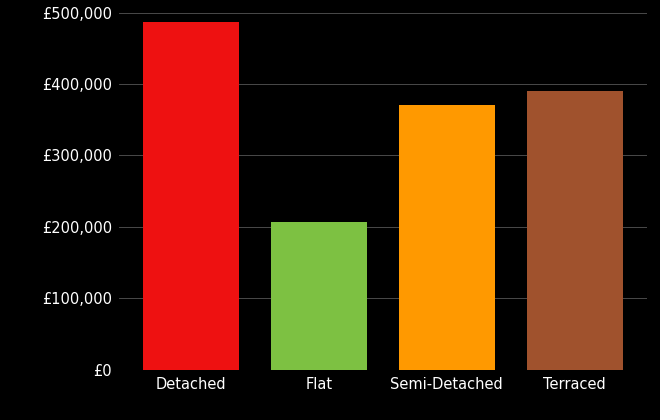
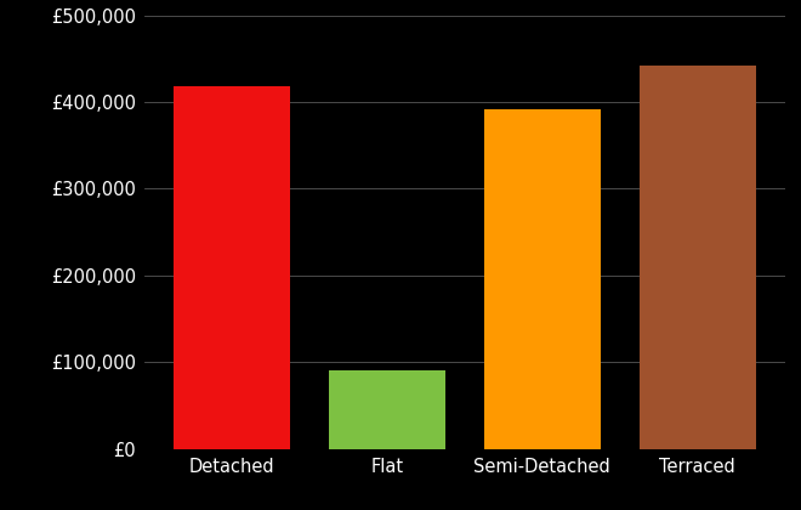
Detached: £487,000 -> £418,000
Flat: £207,000 -> £90,000
Semi-Detached: £370,000 -> £392,000
Terraced: £390,000 -> £442,000
